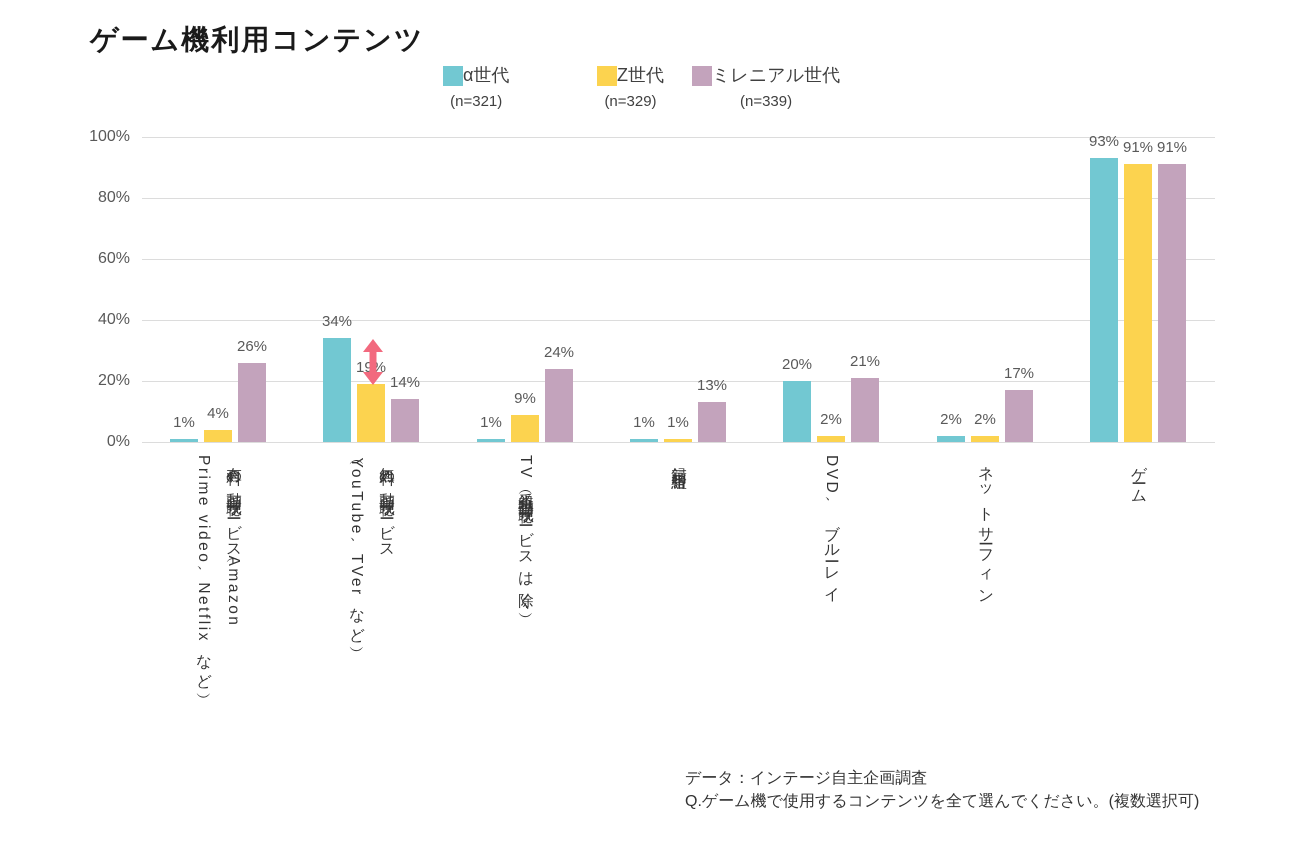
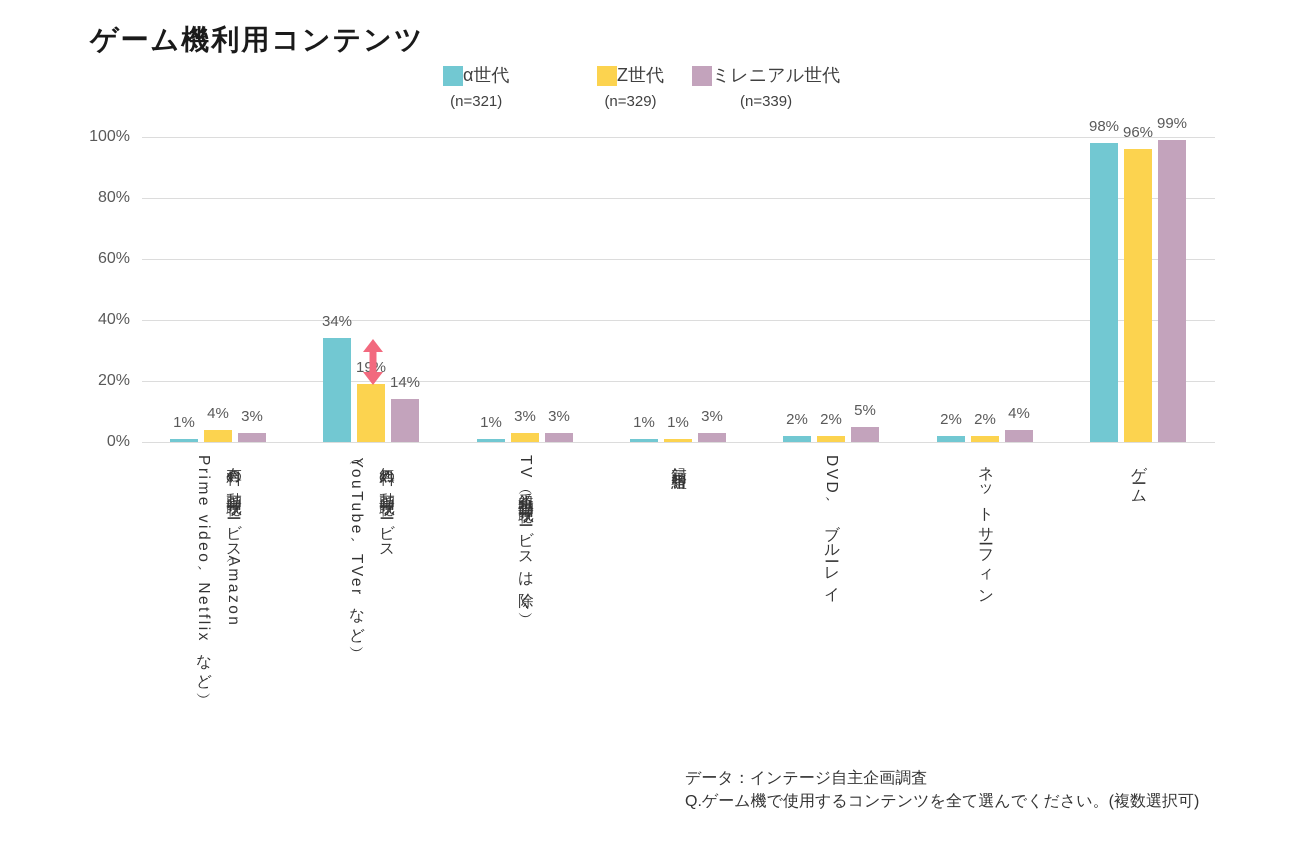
ミレニアル世代/有料の動画視聴サービス（Amazon Prime video、Netflixなど）: 26% -> 3%
Z世代/TV番組（動画視聴サービスは除く）: 9% -> 3%
ミレニアル世代/TV番組（動画視聴サービスは除く）: 24% -> 3%
ミレニアル世代/録画番組: 13% -> 3%
α世代/DVD、ブルーレイ: 20% -> 2%
ミレニアル世代/DVD、ブルーレイ: 21% -> 5%
ミレニアル世代/ネットサーフィン: 17% -> 4%
α世代/ゲーム: 93% -> 98%
Z世代/ゲーム: 91% -> 96%
ミレニアル世代/ゲーム: 91% -> 99%
